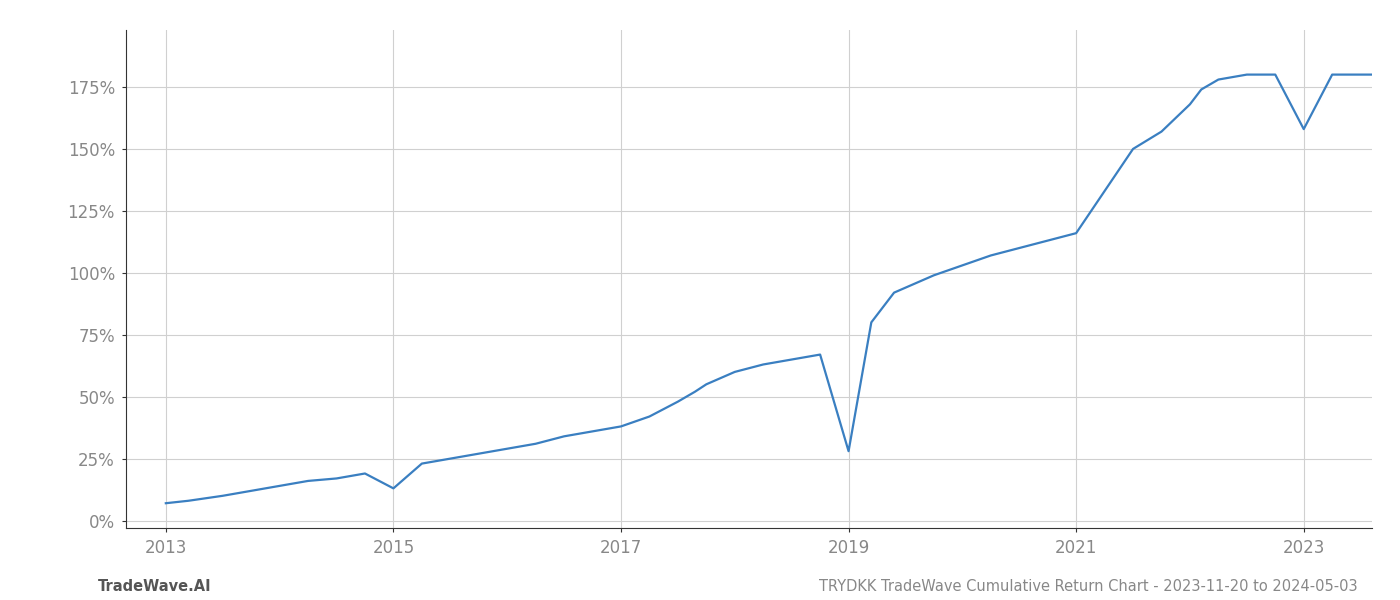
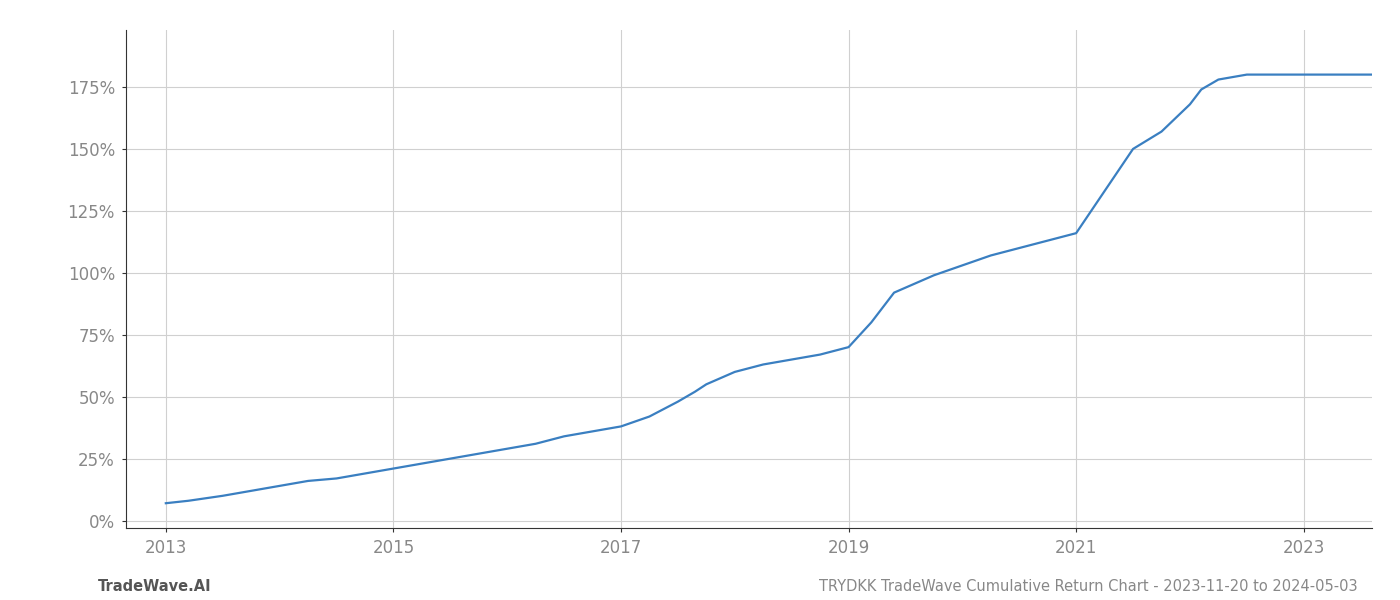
2015: 13% -> 21%
2019: 28% -> 70%
2023: 158% -> 180%
